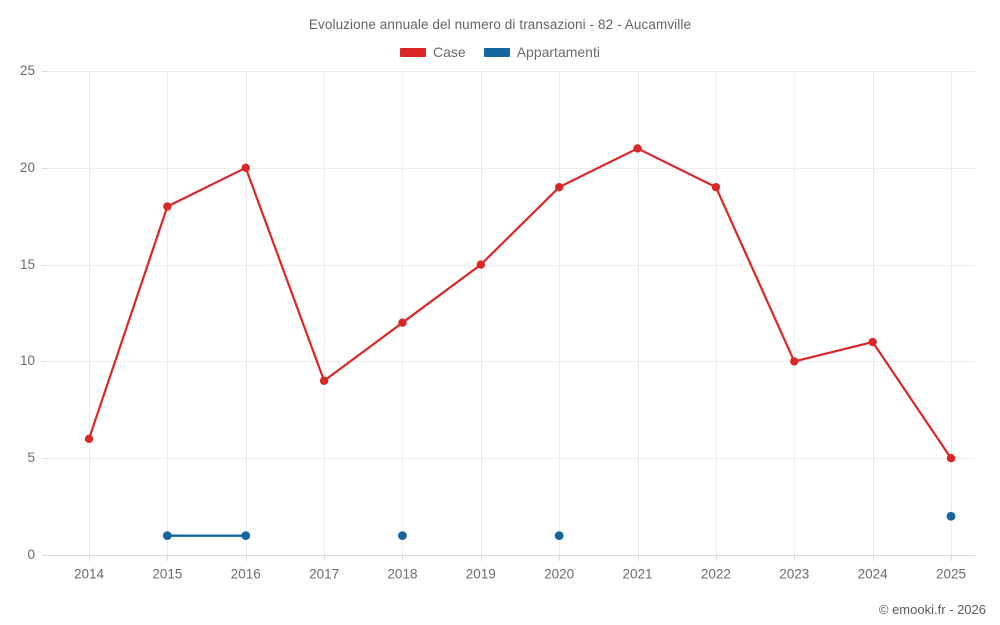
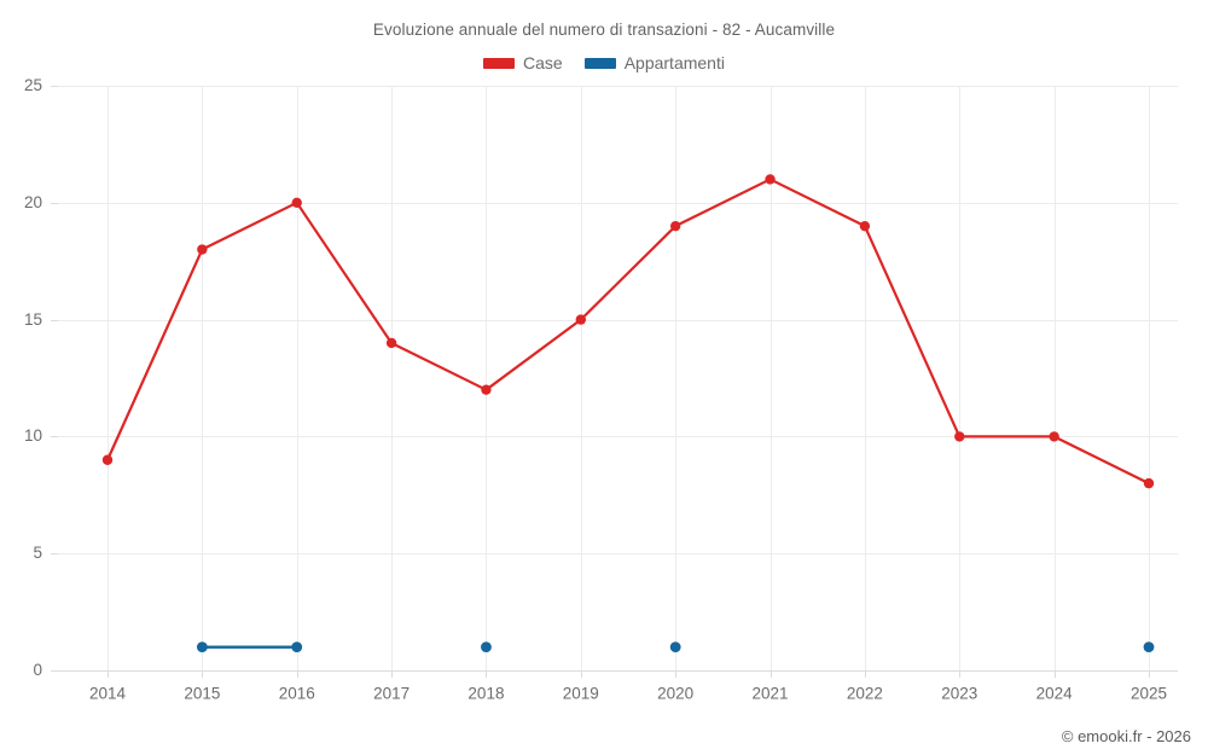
Case/2014: 6 -> 9
Case/2017: 9 -> 14
Case/2024: 11 -> 10
Case/2025: 5 -> 8
Appartamenti/2025: 2 -> 1
